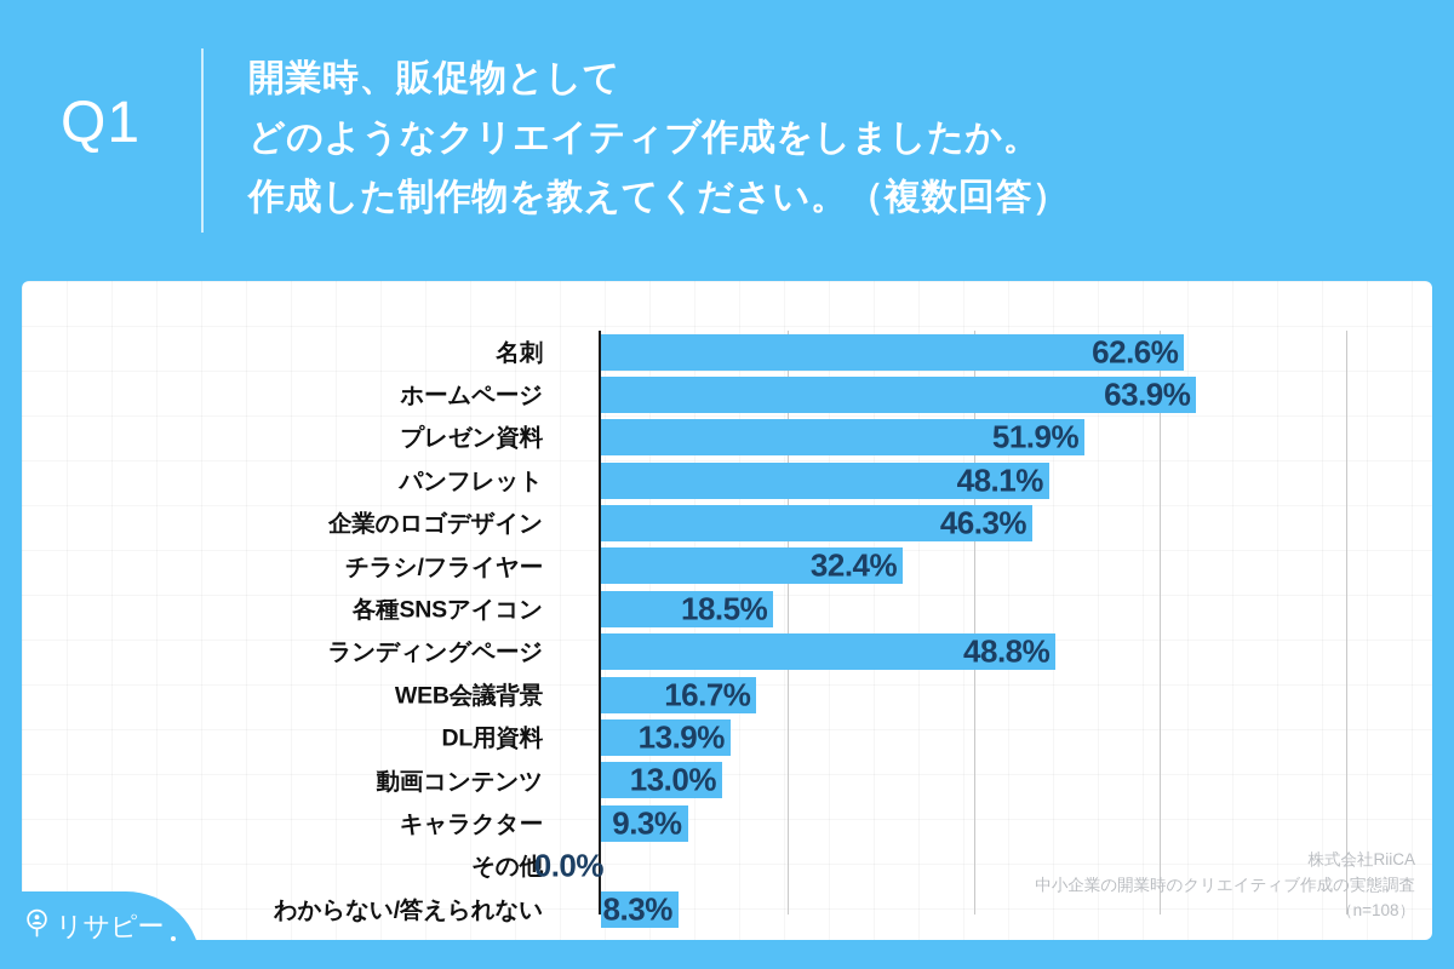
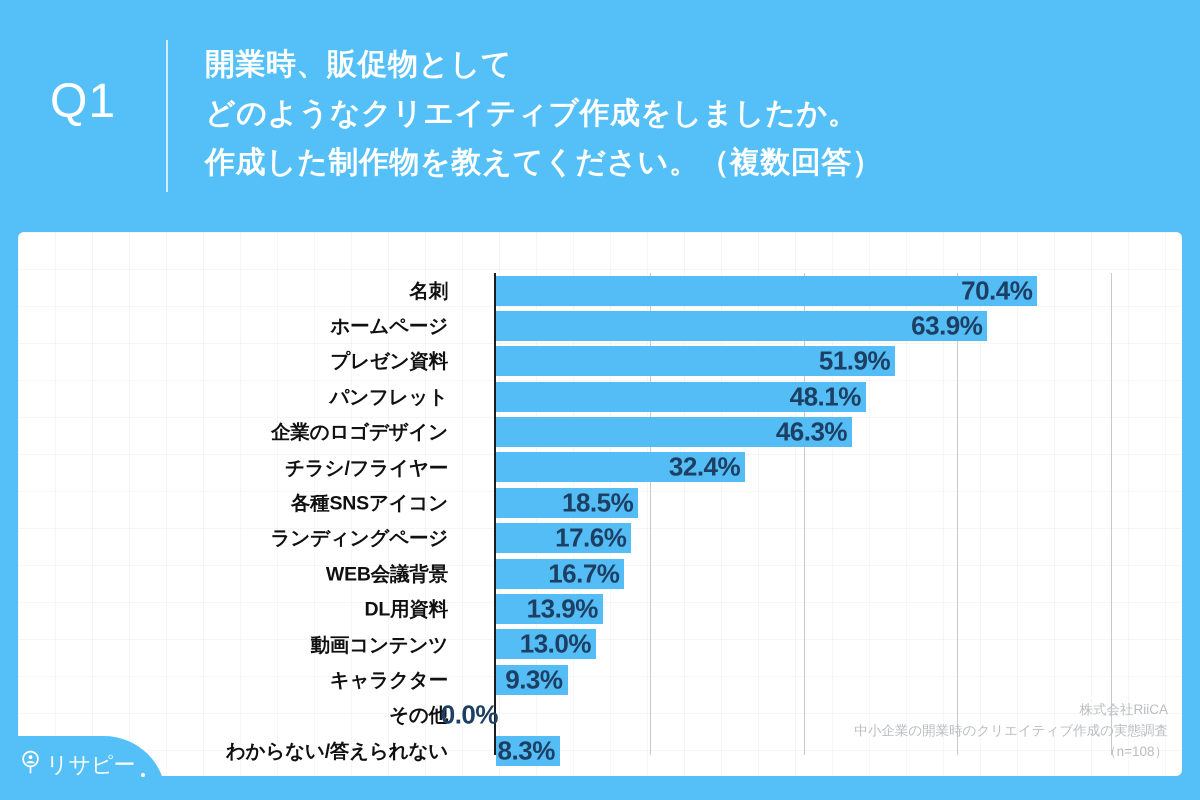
名刺: 62.6% -> 70.4%
ランディングページ: 48.8% -> 17.6%
